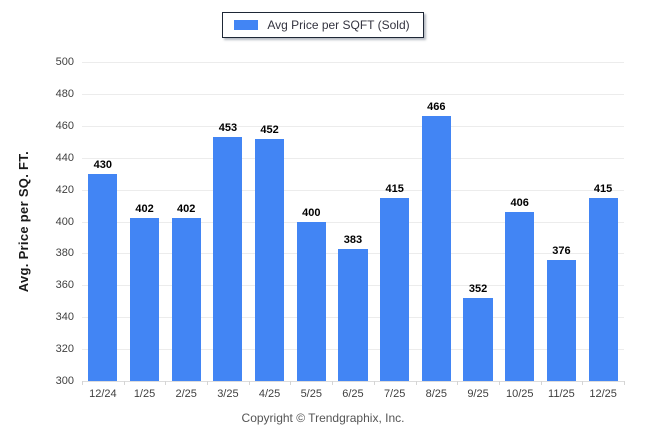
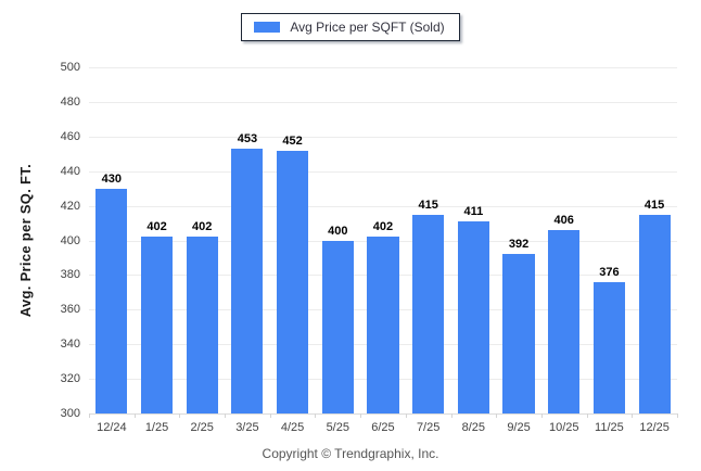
6/25: 383 -> 402
8/25: 466 -> 411
9/25: 352 -> 392
